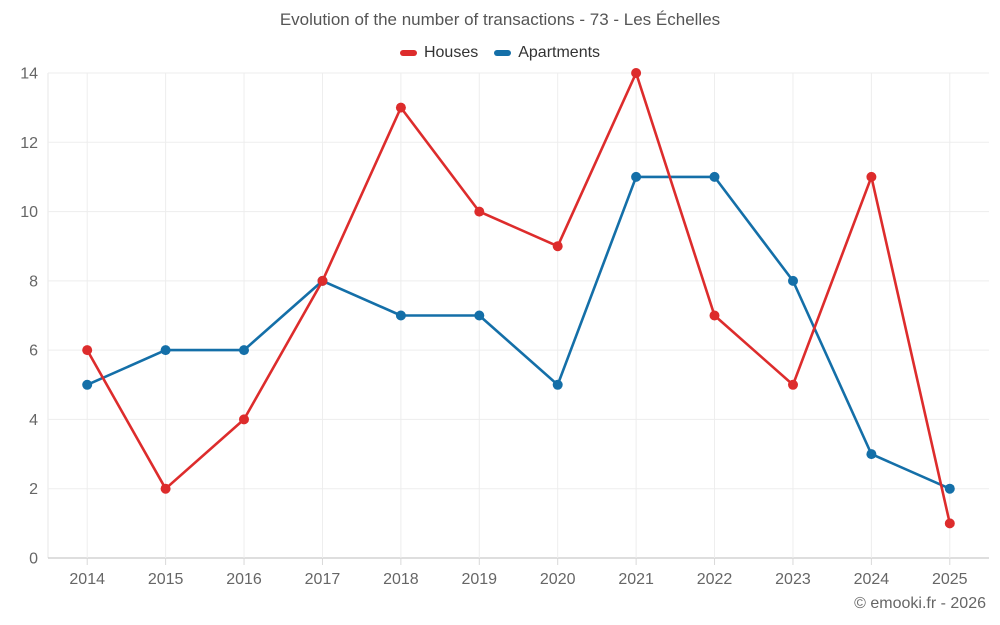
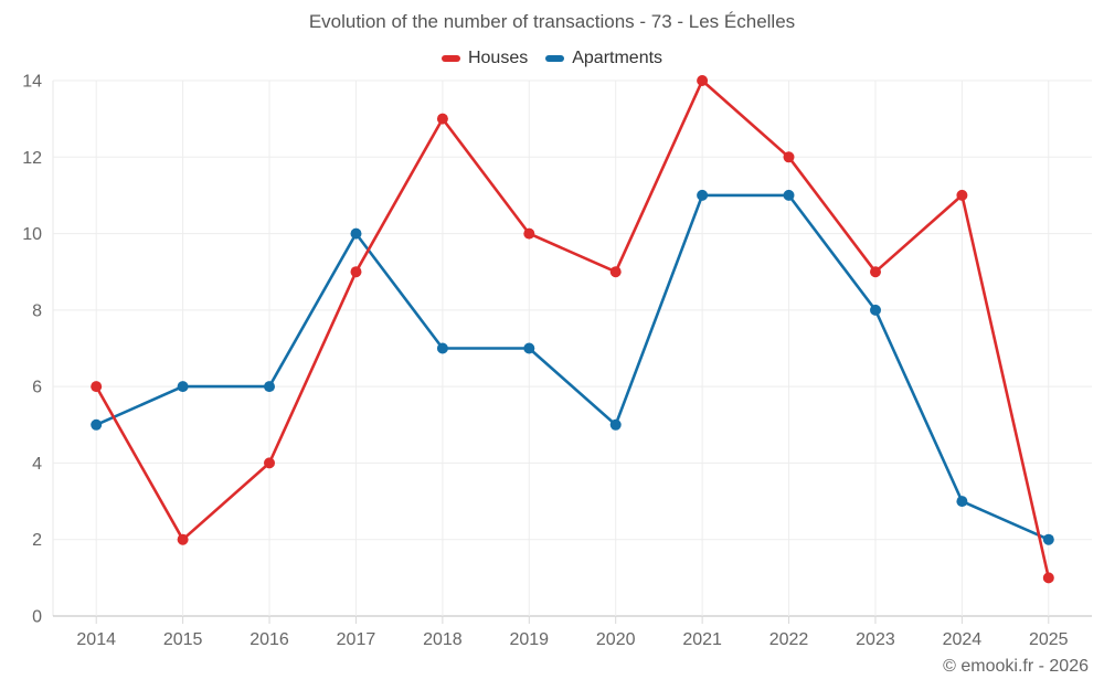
Houses/2017: 8 -> 9
Apartments/2017: 8 -> 10
Houses/2022: 7 -> 12
Houses/2023: 5 -> 9
